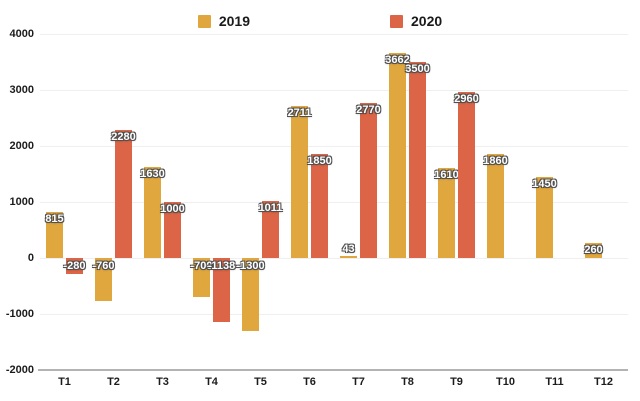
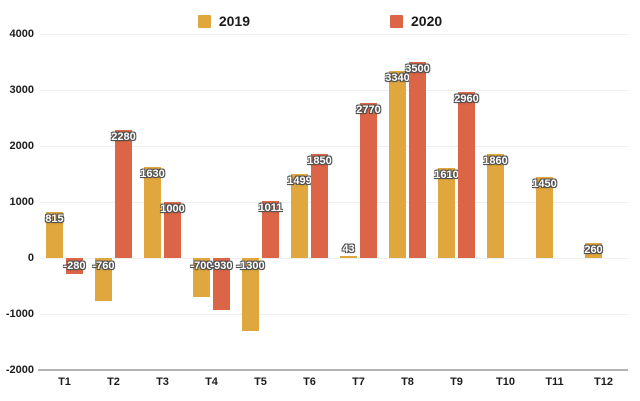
2020/T4: -1138 -> -930
2019/T6: 2711 -> 1499
2019/T8: 3662 -> 3340
